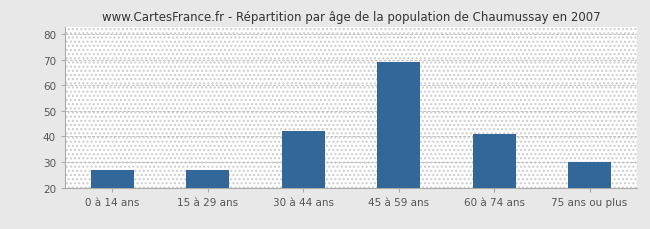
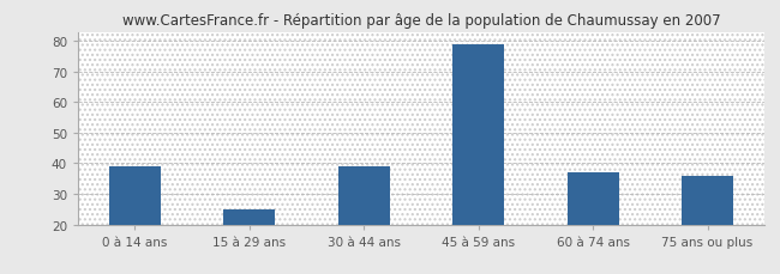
0 à 14 ans: 27 -> 39
15 à 29 ans: 27 -> 25
30 à 44 ans: 42 -> 39
45 à 59 ans: 69 -> 79
60 à 74 ans: 41 -> 37
75 ans ou plus: 30 -> 36
